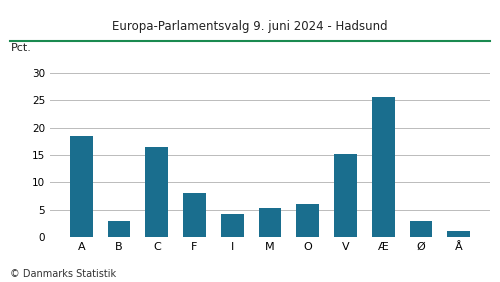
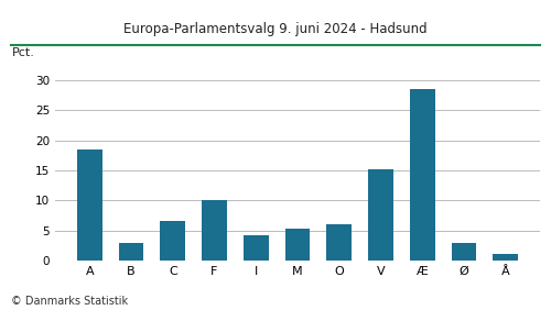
C: 16.4 -> 6.5
F: 8.0 -> 10.0
Æ: 25.6 -> 28.5
